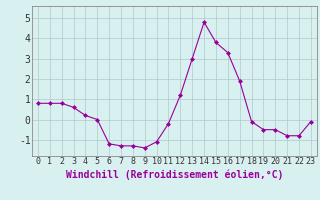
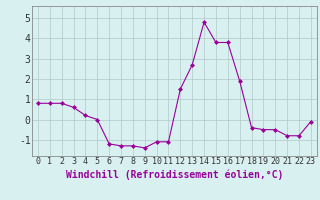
11: -0.2 -> -1.1
12: 1.2 -> 1.5
13: 3.0 -> 2.7
16: 3.3 -> 3.8
18: -0.1 -> -0.4
